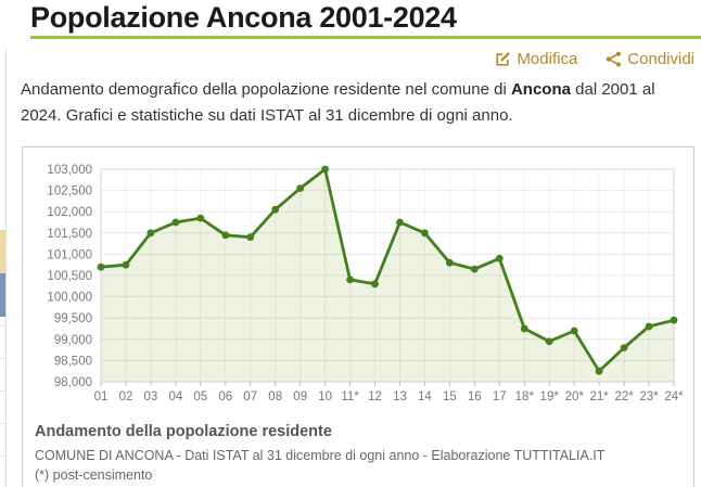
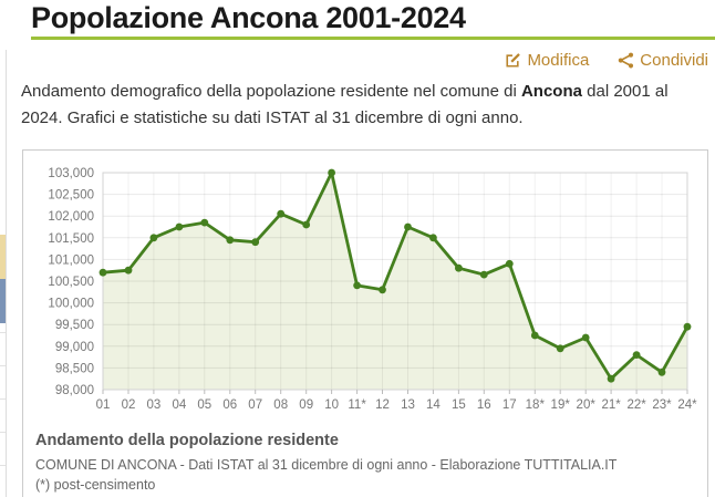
09: 102600 -> 101800
23*: 99300 -> 98400
